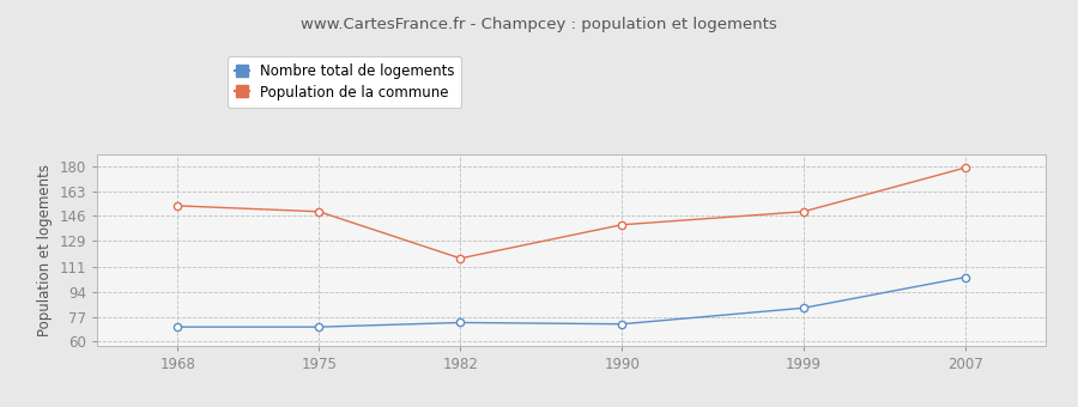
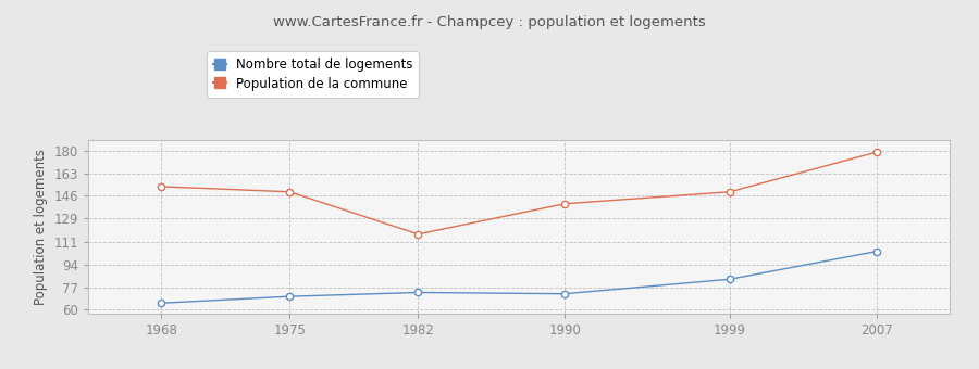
Nombre total de logements/1968: 70 -> 65
